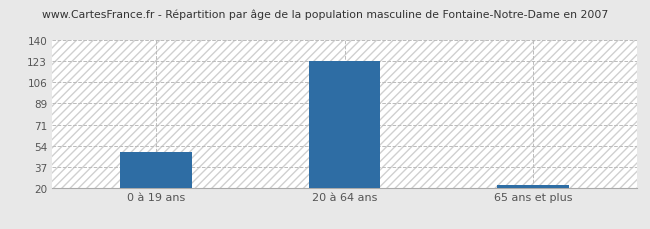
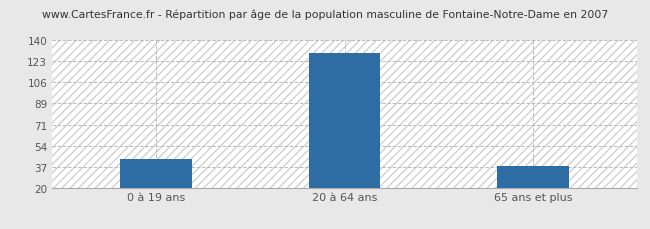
0 à 19 ans: 49 -> 43
20 à 64 ans: 123 -> 130
65 ans et plus: 22 -> 38
